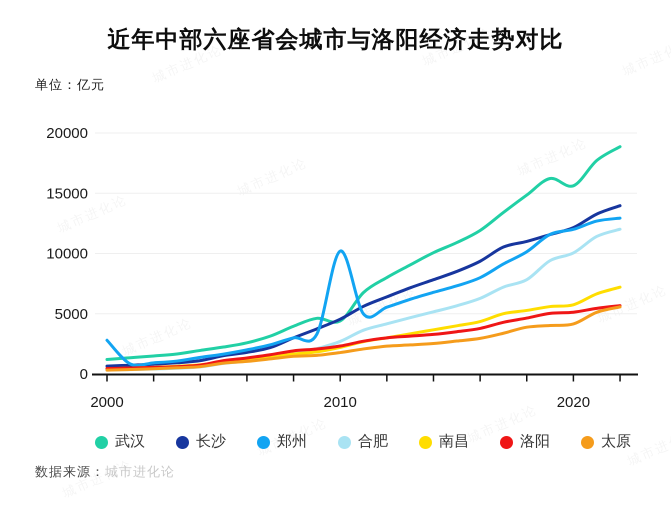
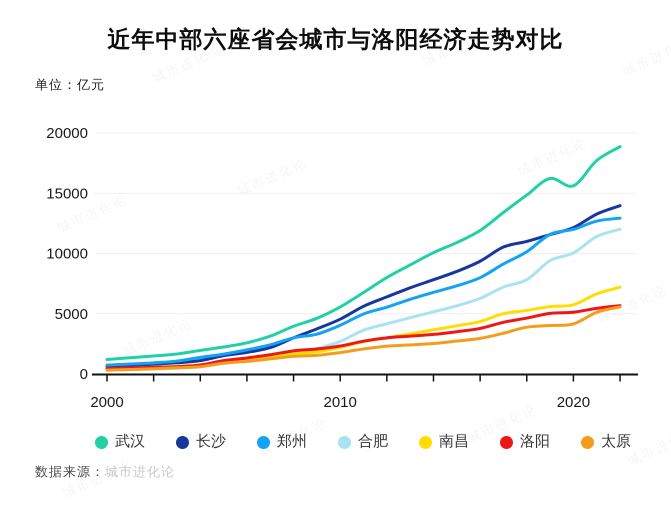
郑州/2000: 2800 -> 700
武汉/2010: 4400 -> 5600
郑州/2010: 10200 -> 4000
